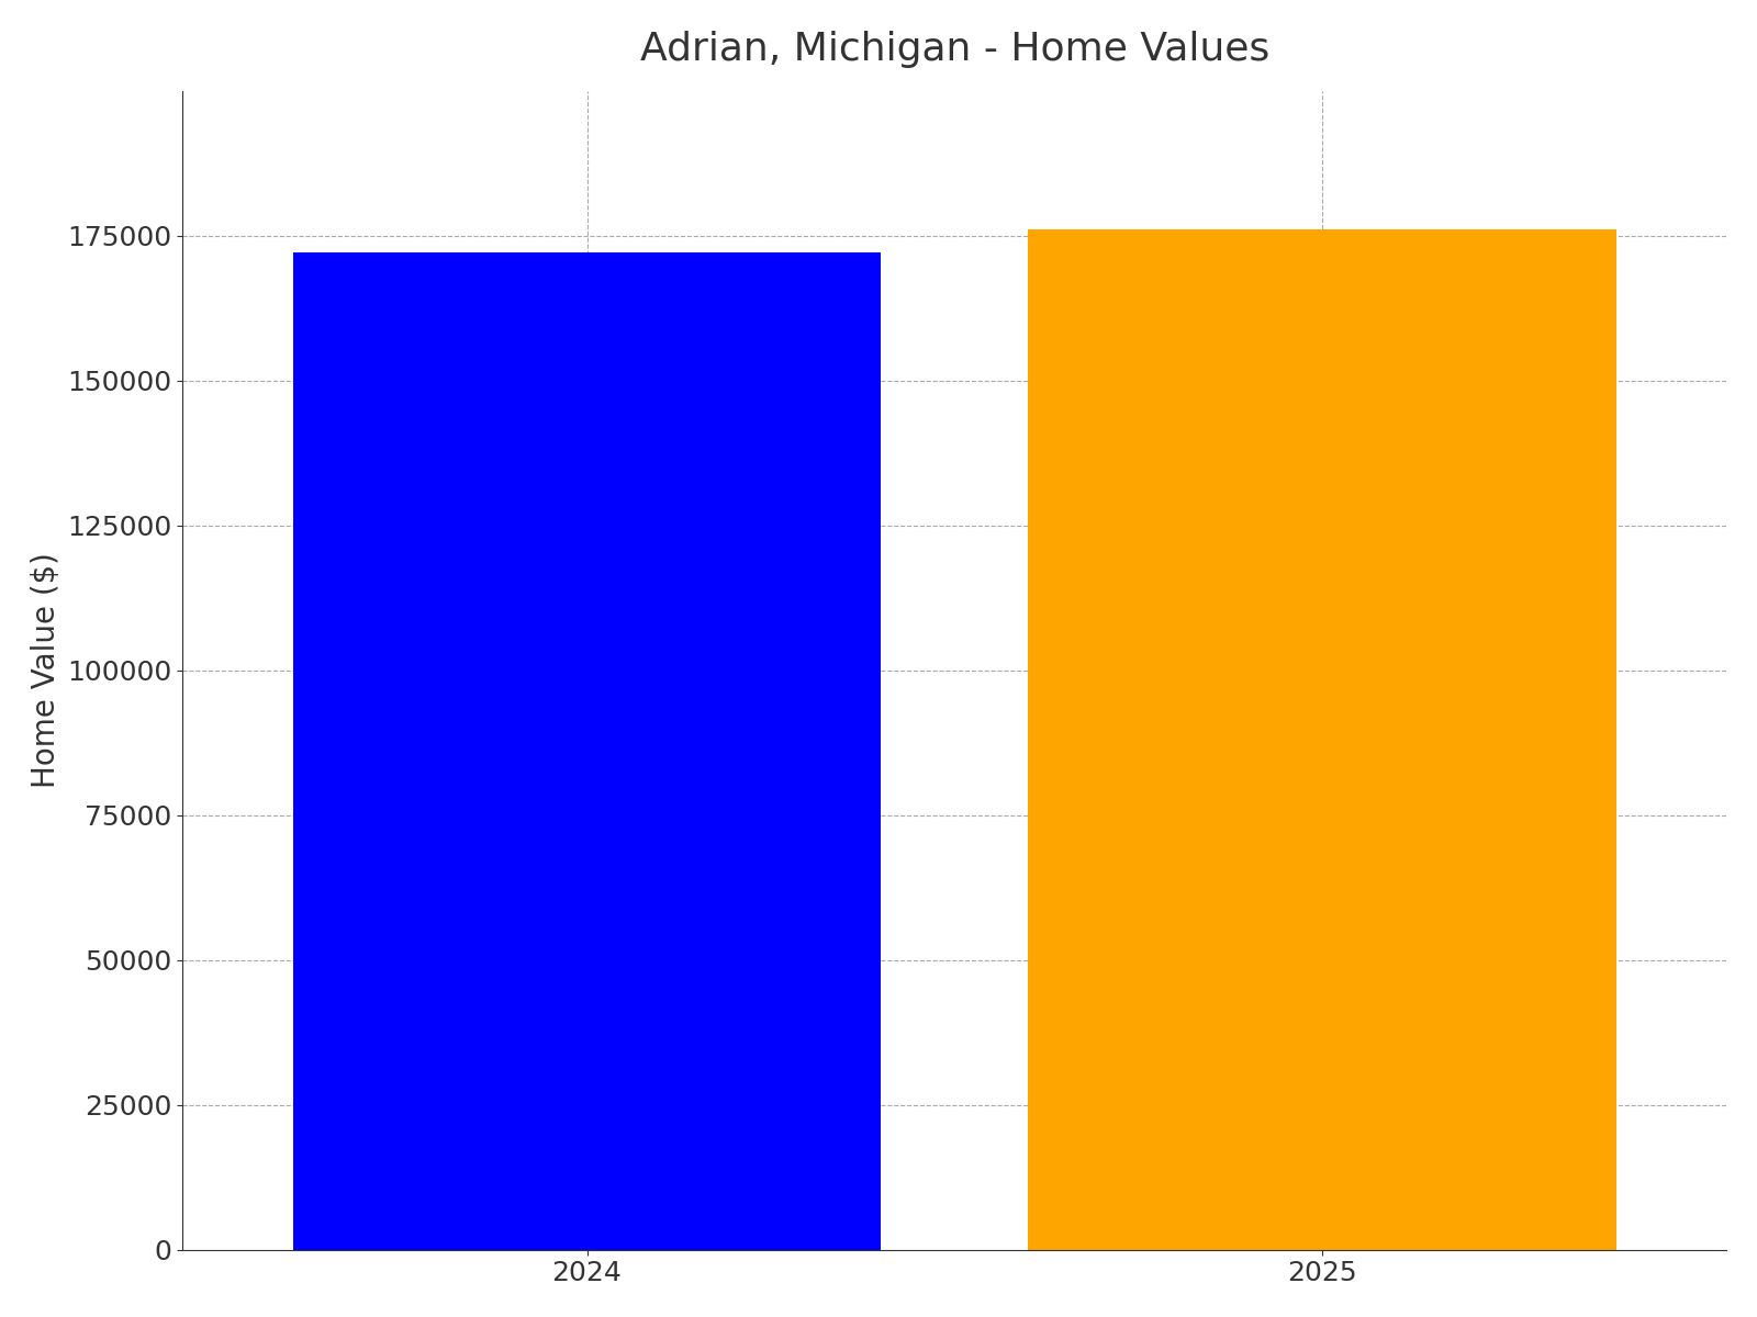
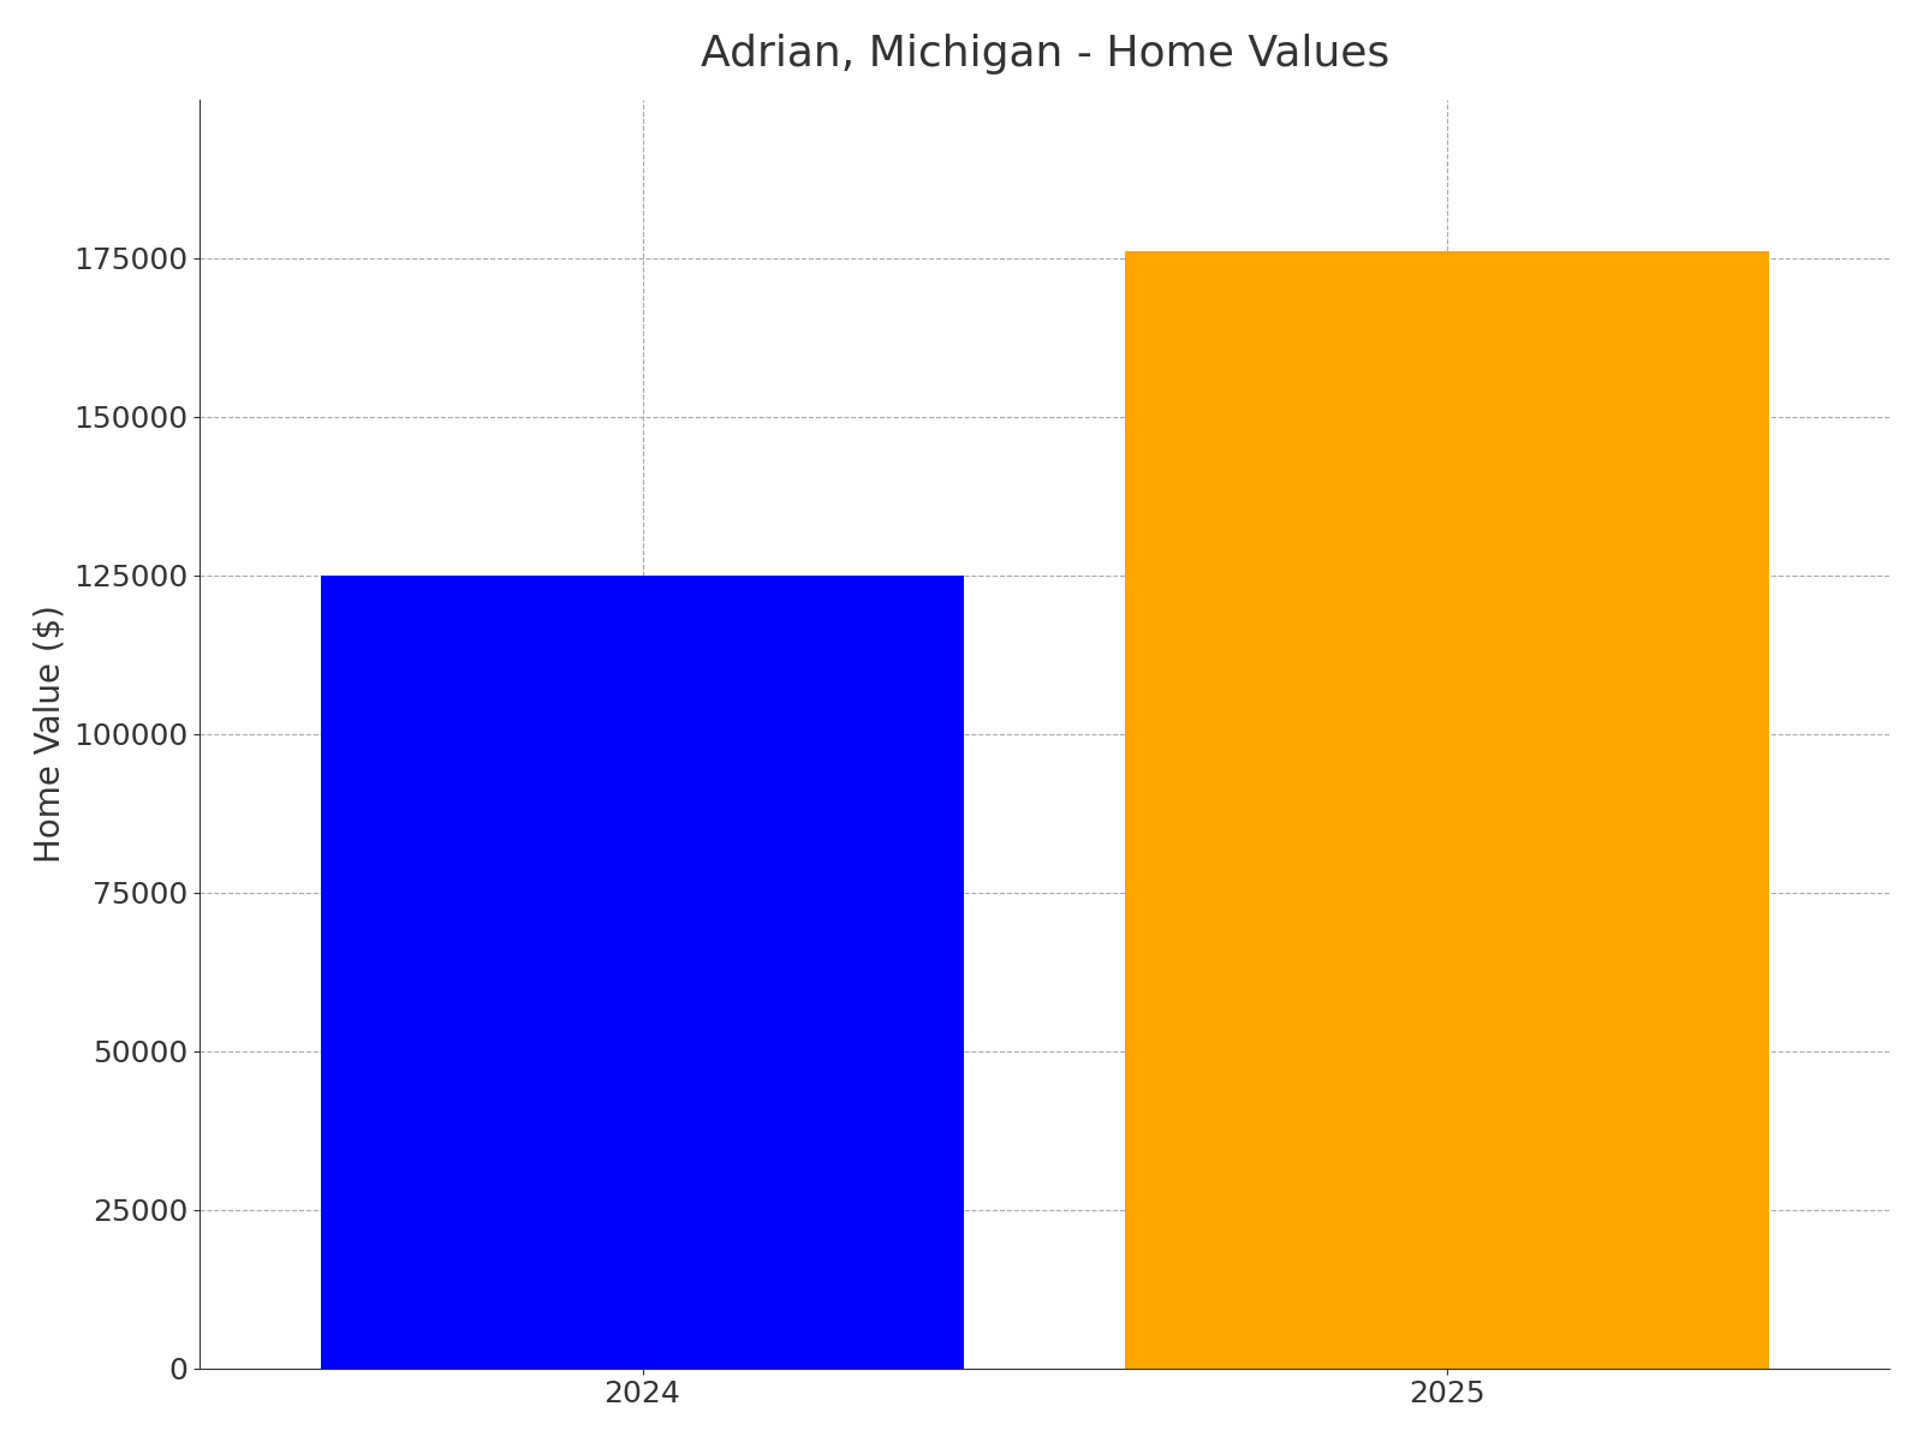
2024: 172000 -> 125000
